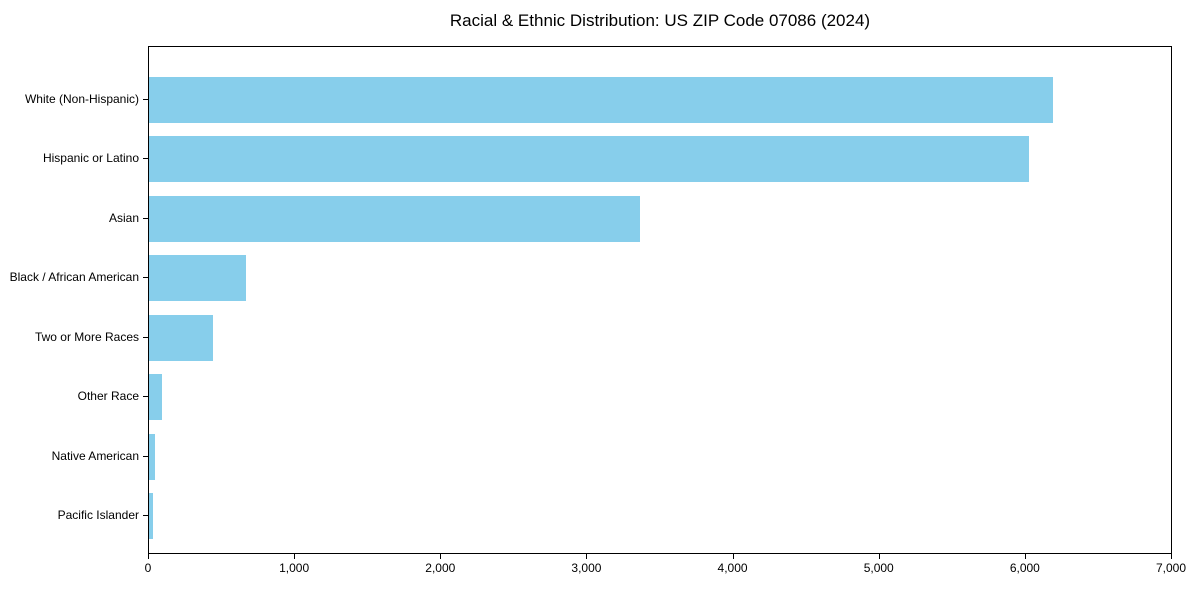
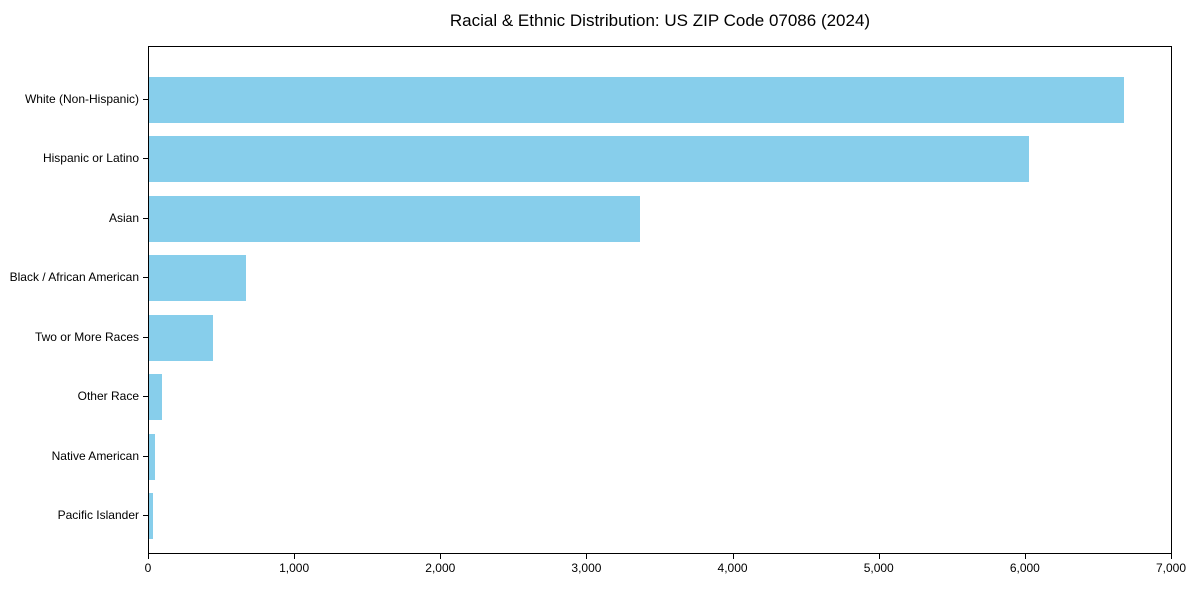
White (Non-Hispanic): 6190 -> 6680
